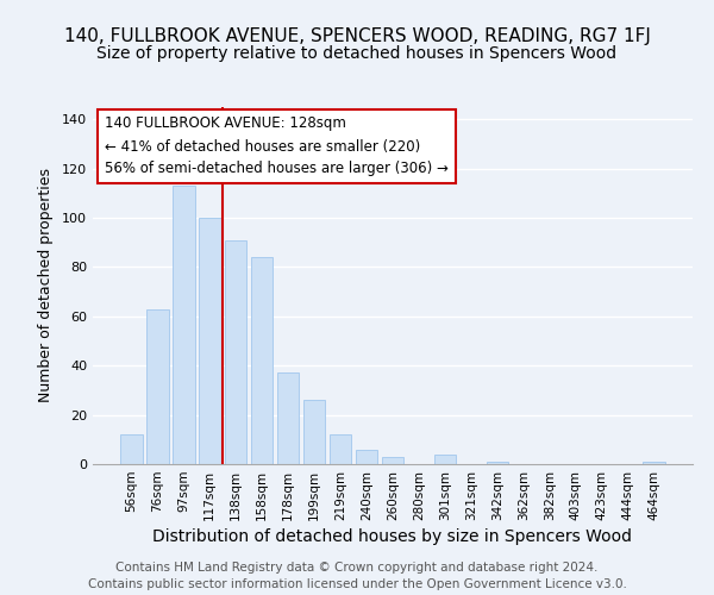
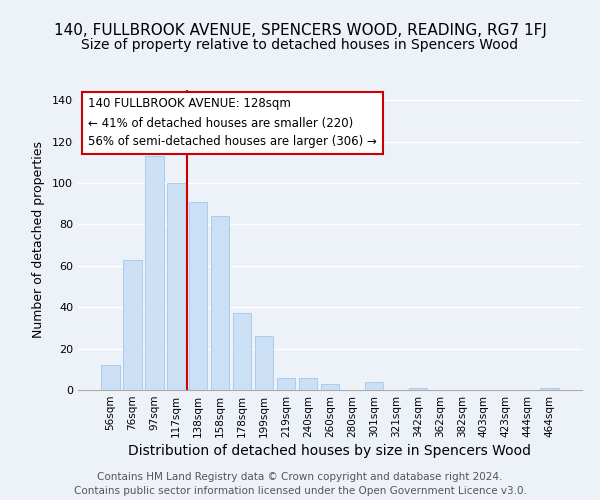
219sqm: 12 -> 6
